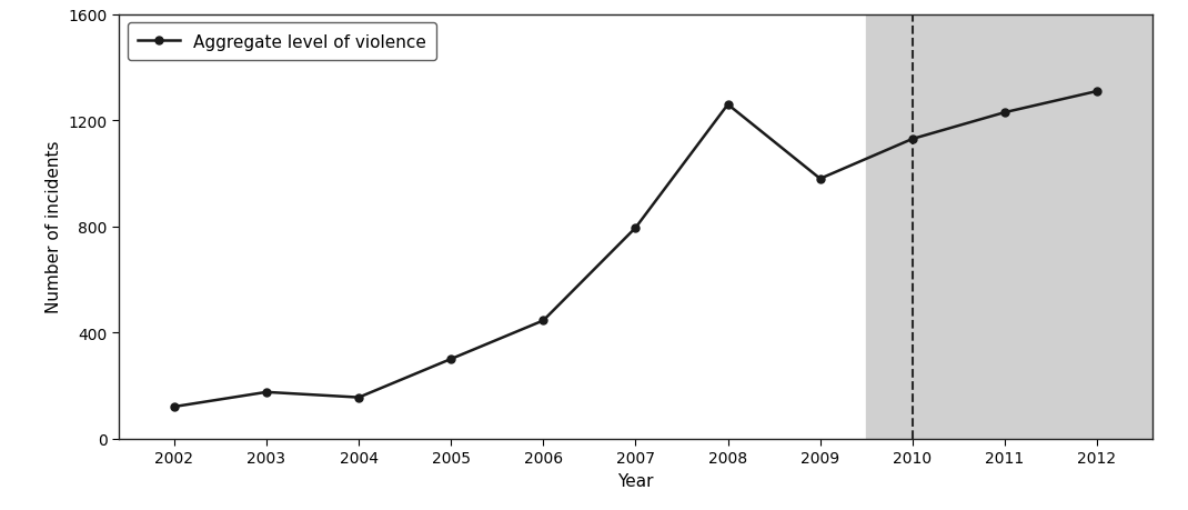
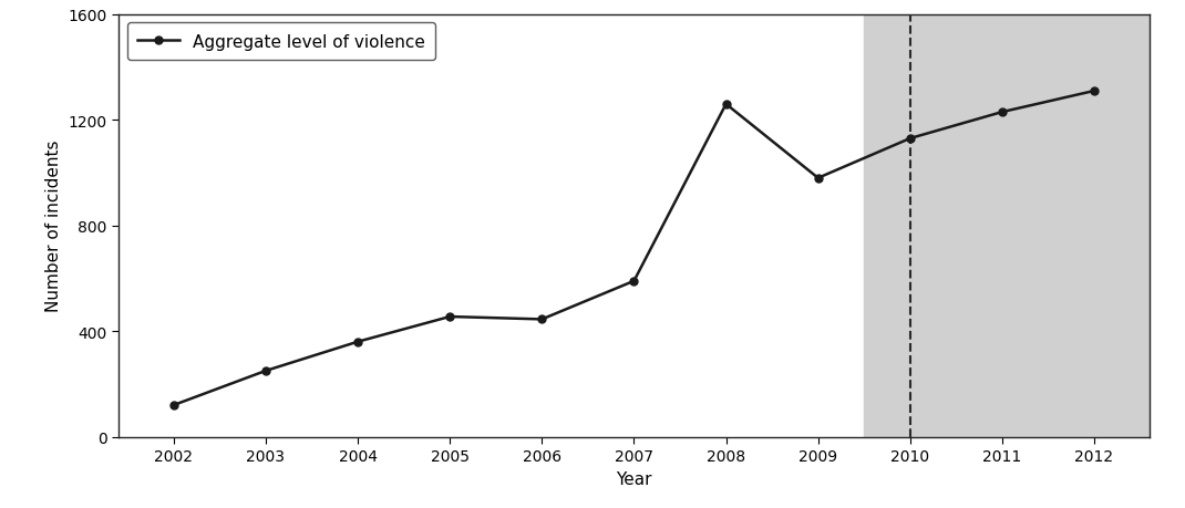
2003: 175 -> 250
2004: 155 -> 360
2005: 300 -> 455
2007: 795 -> 590
